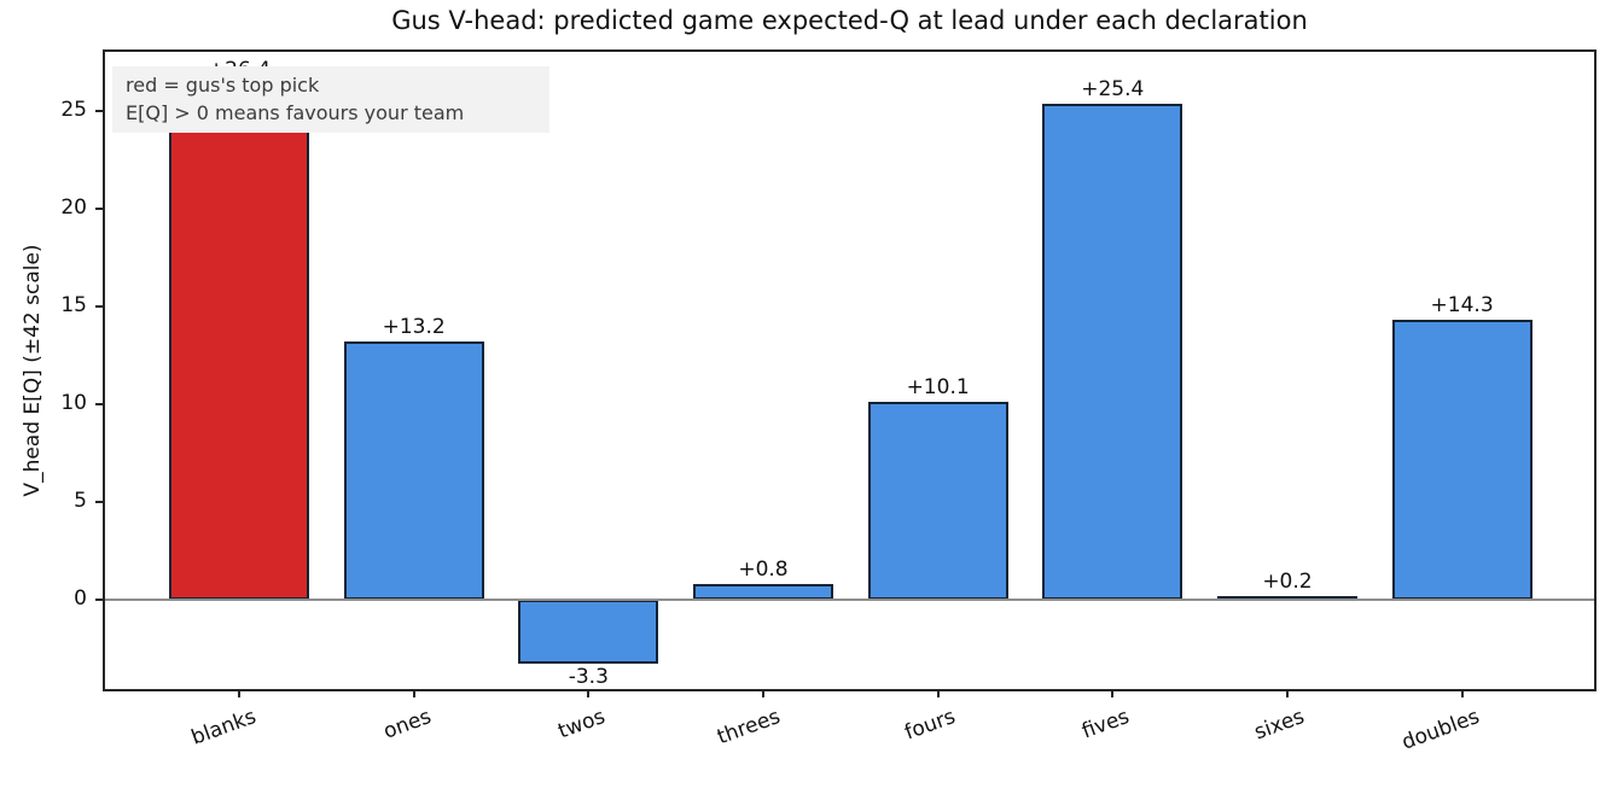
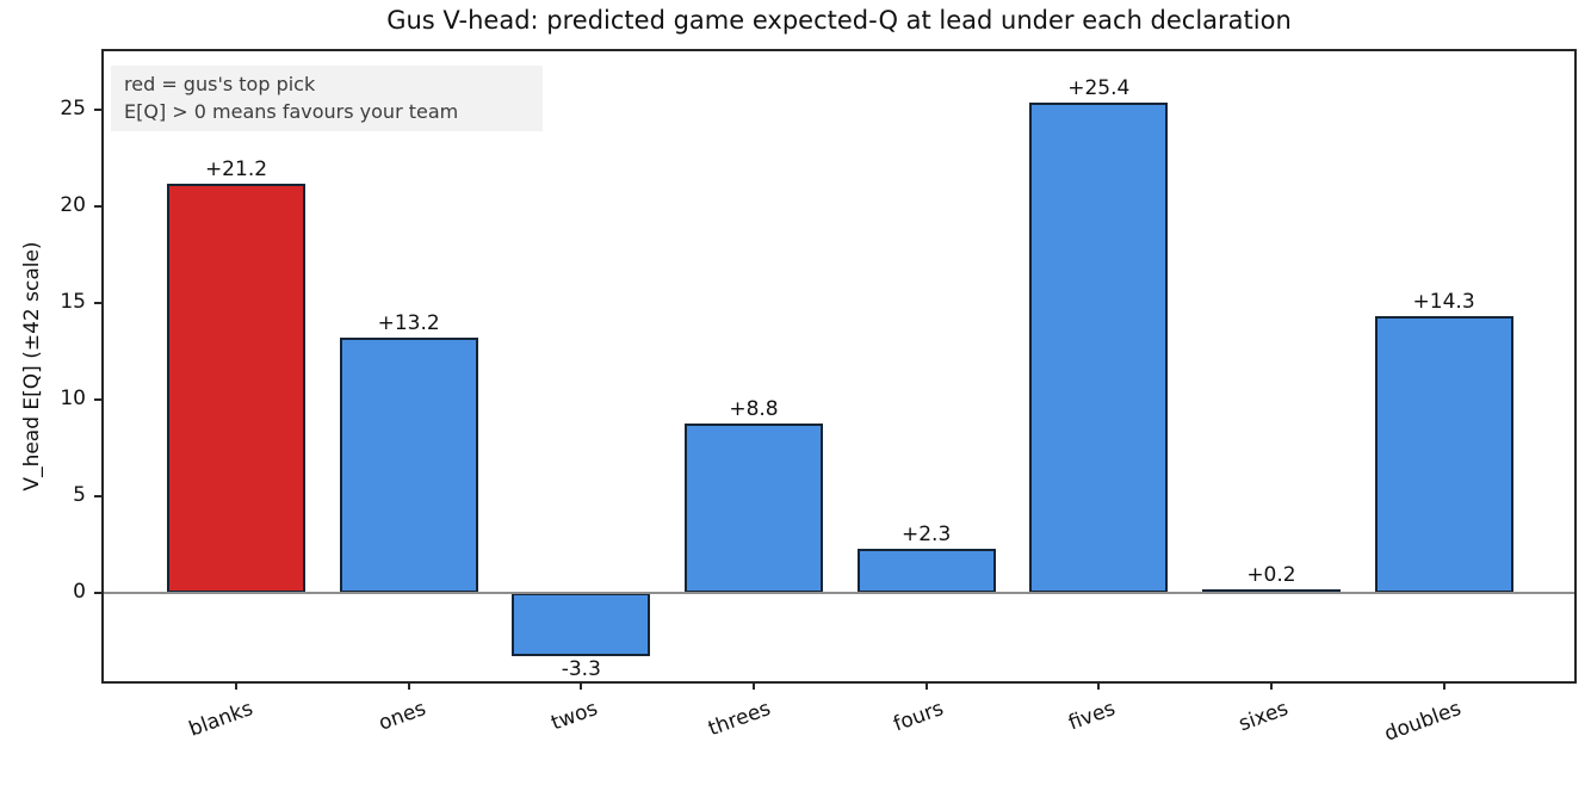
blanks: +26.4 -> +21.2
threes: +0.8 -> +8.8
fours: +10.1 -> +2.3
